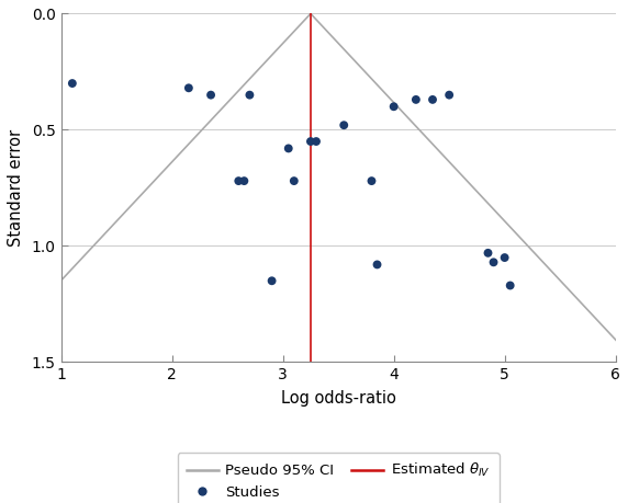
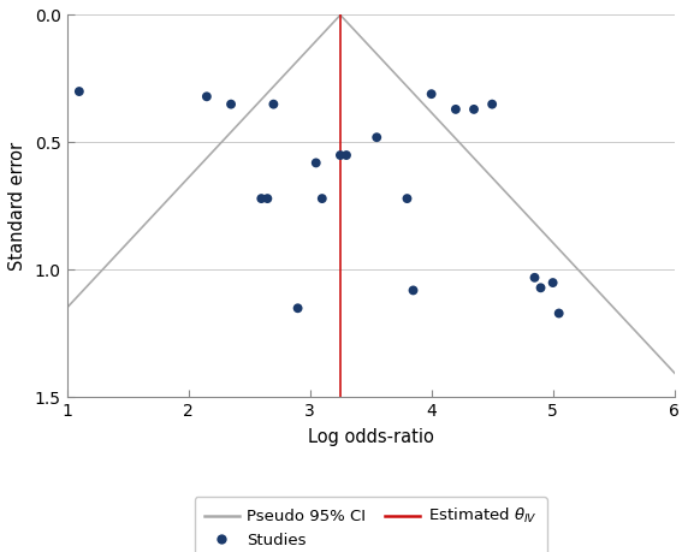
4: 0.40 -> 0.31
